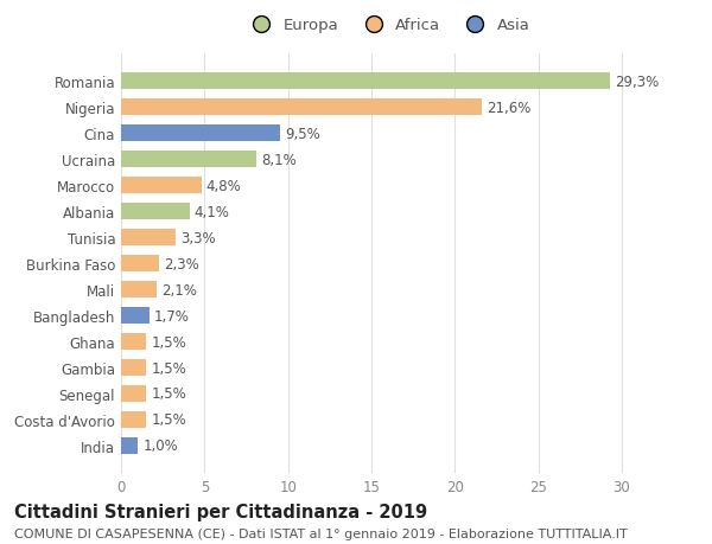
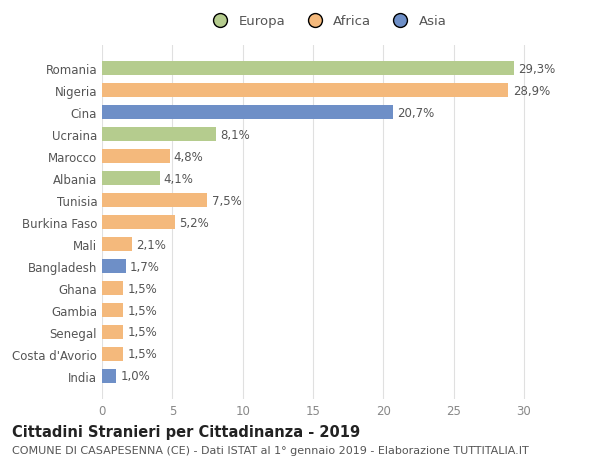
Nigeria: 21,6% -> 28,9%
Cina: 9,5% -> 20,7%
Tunisia: 3,3% -> 7,5%
Burkina Faso: 2,3% -> 5,2%
